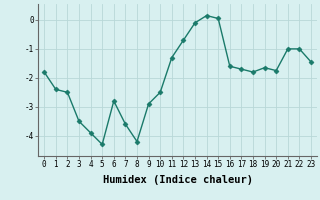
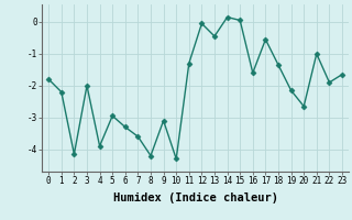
1: -2.40 -> -2.20
2: -2.50 -> -4.15
3: -3.50 -> -2.00
5: -4.30 -> -2.95
6: -2.80 -> -3.30
9: -2.90 -> -3.10
10: -2.50 -> -4.30
12: -0.70 -> -0.05
13: -0.10 -> -0.45
17: -1.70 -> -0.55
18: -1.80 -> -1.35
19: -1.65 -> -2.15
20: -1.75 -> -2.65
22: -1.00 -> -1.90
23: -1.45 -> -1.65
